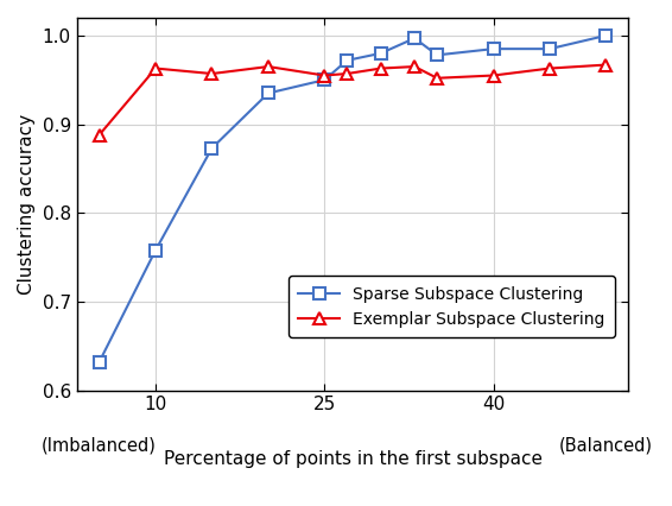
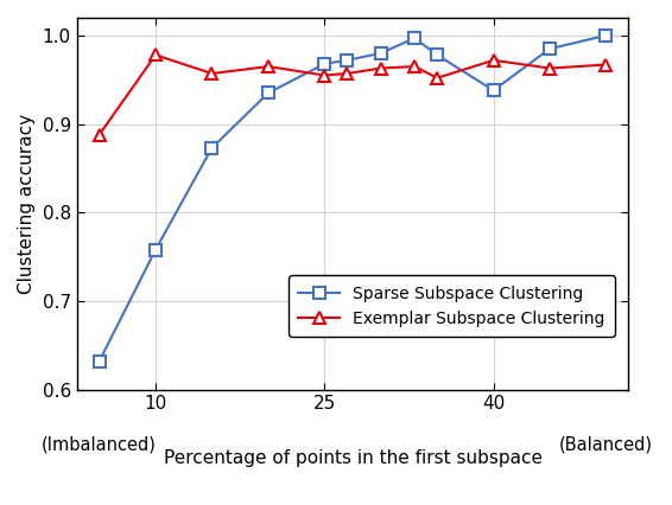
Exemplar Subspace Clustering/10: 0.963 -> 0.978
Sparse Subspace Clustering/25: 0.950 -> 0.968
Sparse Subspace Clustering/40: 0.985 -> 0.938
Exemplar Subspace Clustering/40: 0.955 -> 0.972
